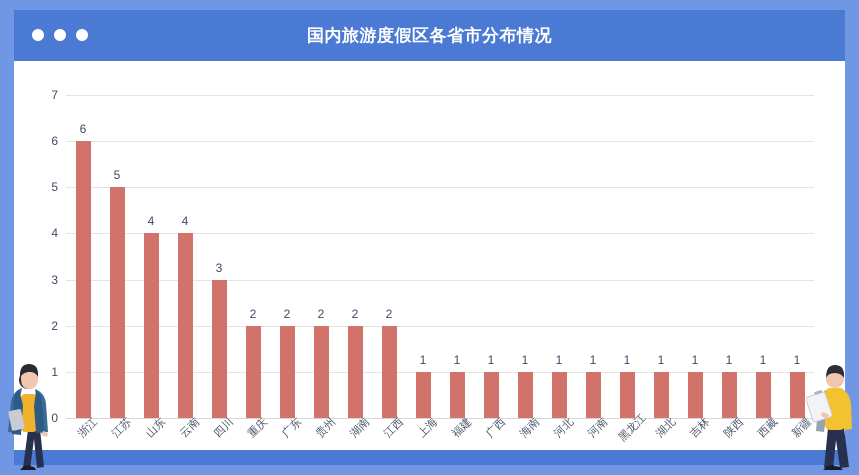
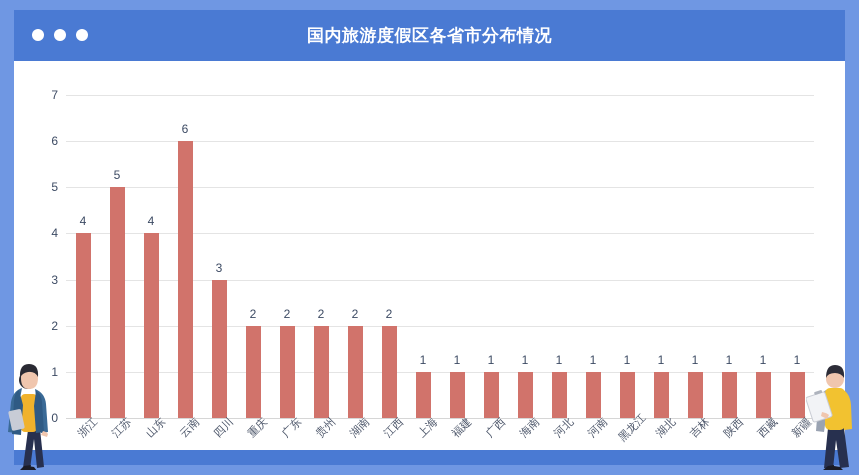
浙江: 6 -> 4
云南: 4 -> 6
